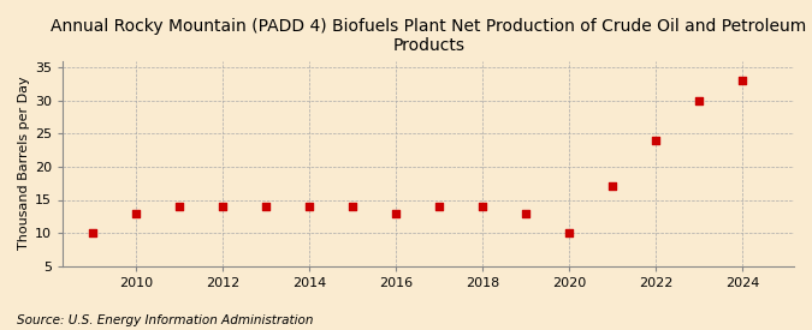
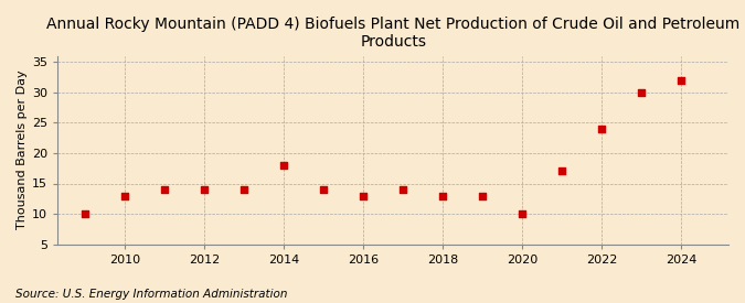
2014: 14 -> 18
2018: 14 -> 13
2024: 33 -> 32
